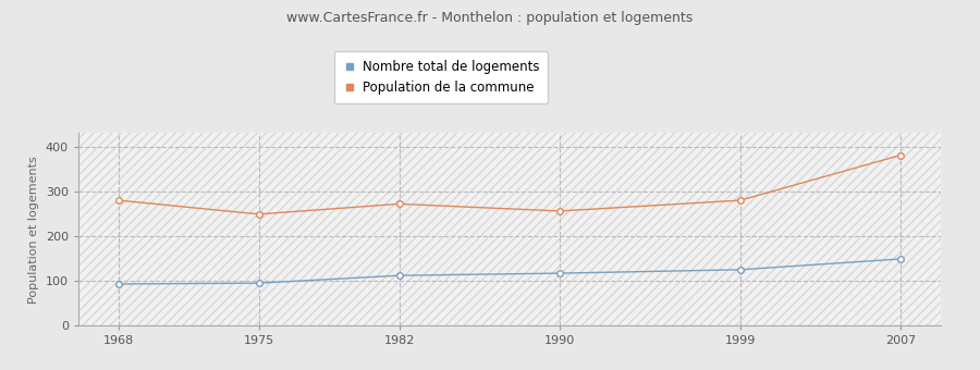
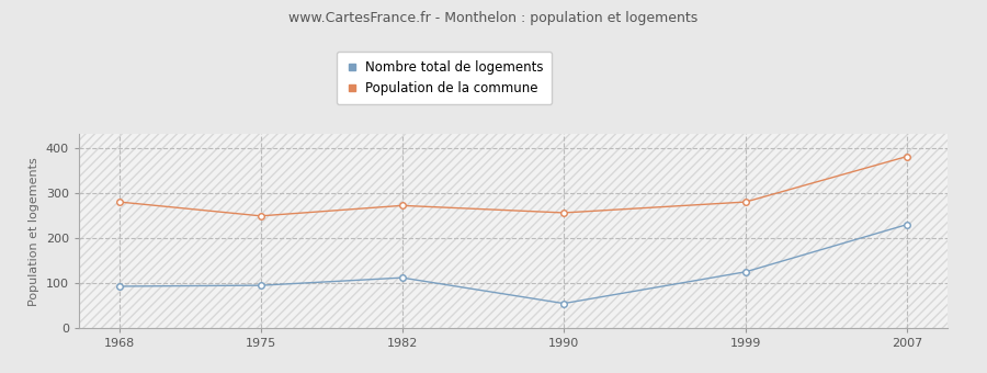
Nombre total de logements/1990: 117 -> 55
Nombre total de logements/2007: 149 -> 230
